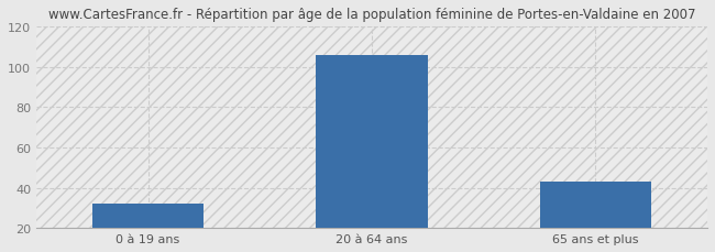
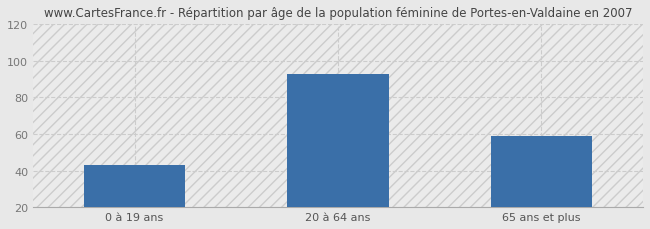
0 à 19 ans: 32 -> 43
20 à 64 ans: 106 -> 93
65 ans et plus: 43 -> 59
